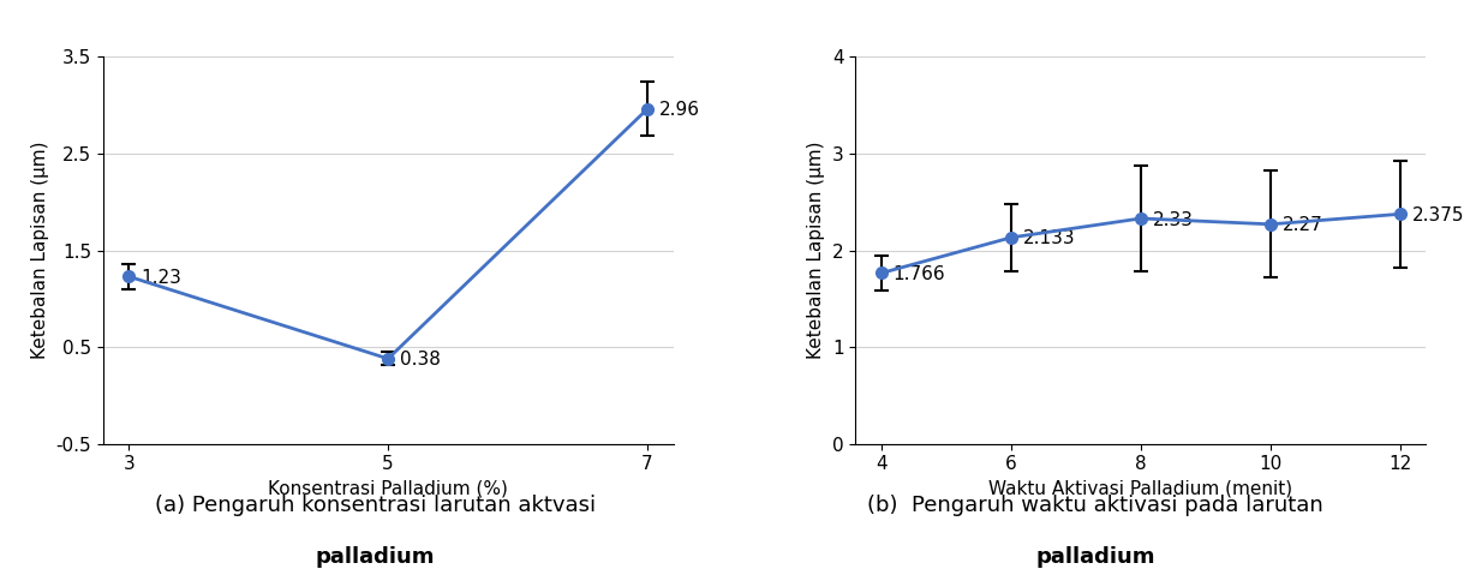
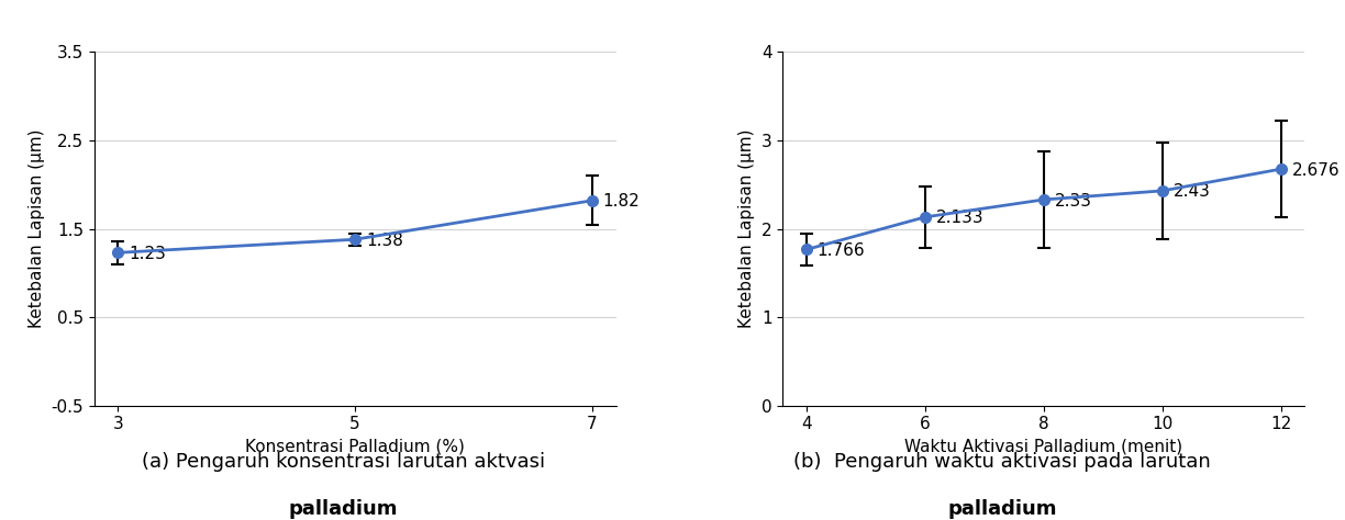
5: 0.38 -> 1.38
7: 2.96 -> 1.82
10: 2.27 -> 2.43
12: 2.375 -> 2.676
